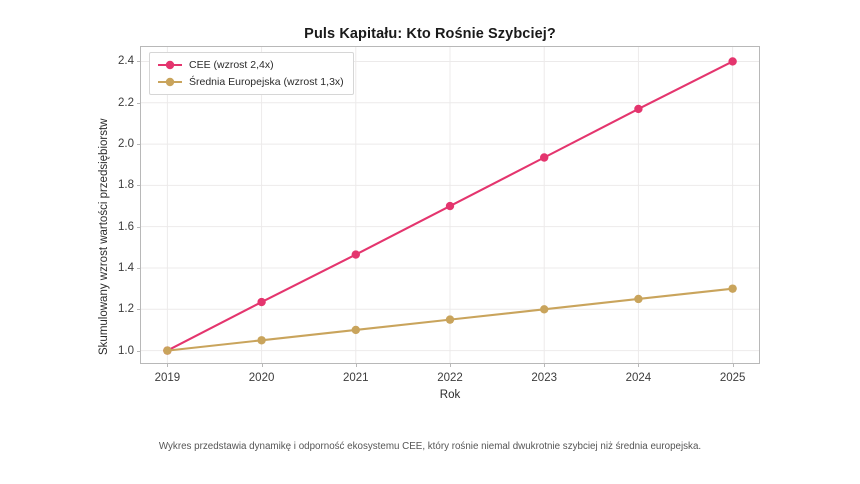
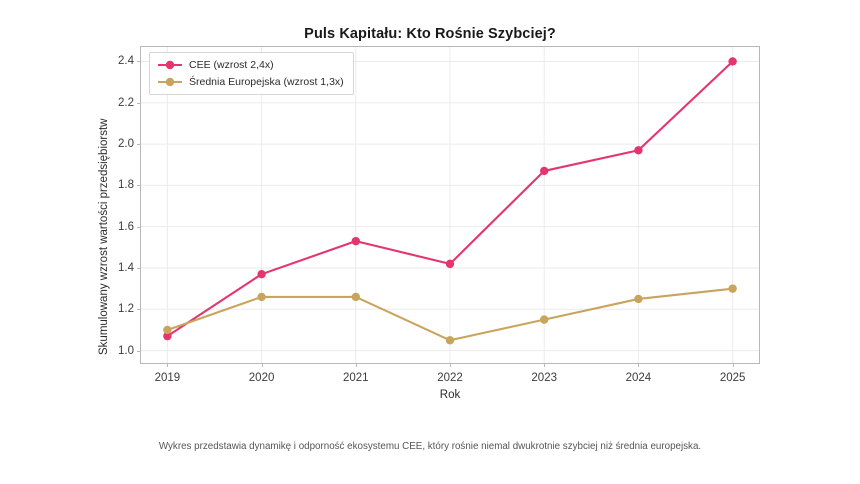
CEE (wzrost 2,4x)/2019: 1.00 -> 1.07
Średnia Europejska (wzrost 1,3x)/2019: 1.00 -> 1.10
CEE (wzrost 2,4x)/2020: 1.24 -> 1.37
Średnia Europejska (wzrost 1,3x)/2020: 1.05 -> 1.26
CEE (wzrost 2,4x)/2021: 1.47 -> 1.53
Średnia Europejska (wzrost 1,3x)/2021: 1.10 -> 1.26
CEE (wzrost 2,4x)/2022: 1.70 -> 1.42
Średnia Europejska (wzrost 1,3x)/2022: 1.15 -> 1.05
CEE (wzrost 2,4x)/2023: 1.94 -> 1.87
Średnia Europejska (wzrost 1,3x)/2023: 1.20 -> 1.15
CEE (wzrost 2,4x)/2024: 2.17 -> 1.97
